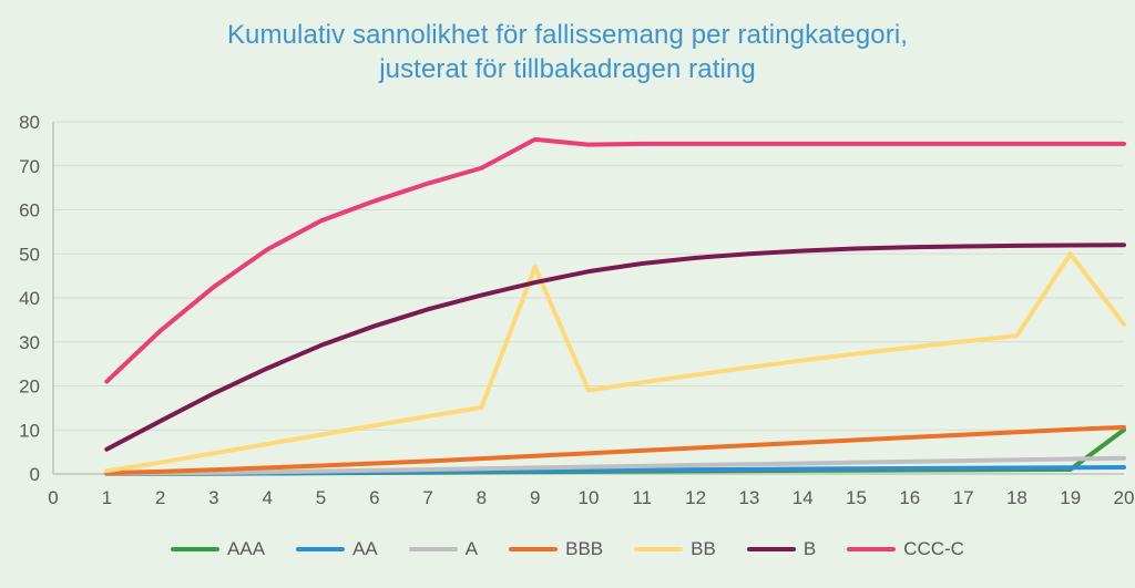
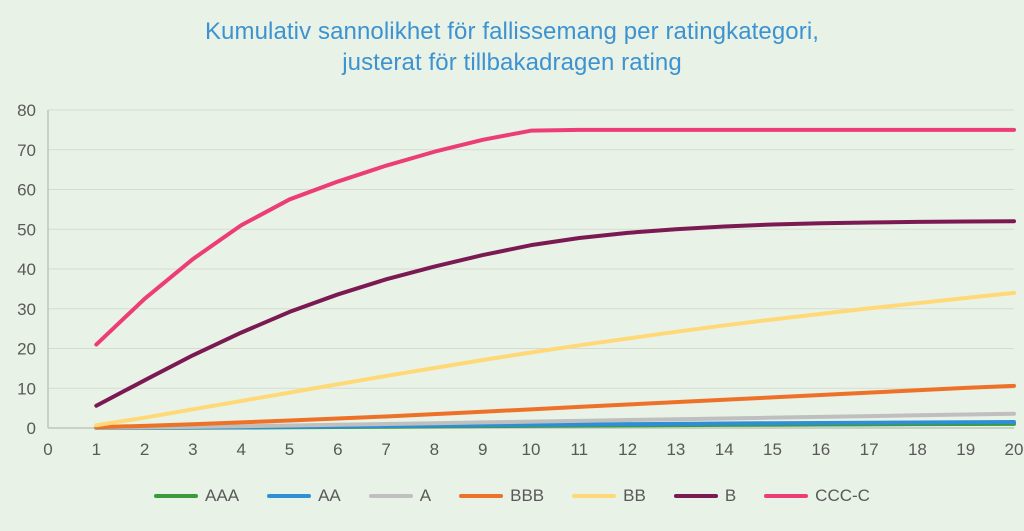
BB/9: 47 -> 17
CCC-C/9: 76 -> 72
BB/19: 50 -> 33
AAA/20: 10 -> 1
